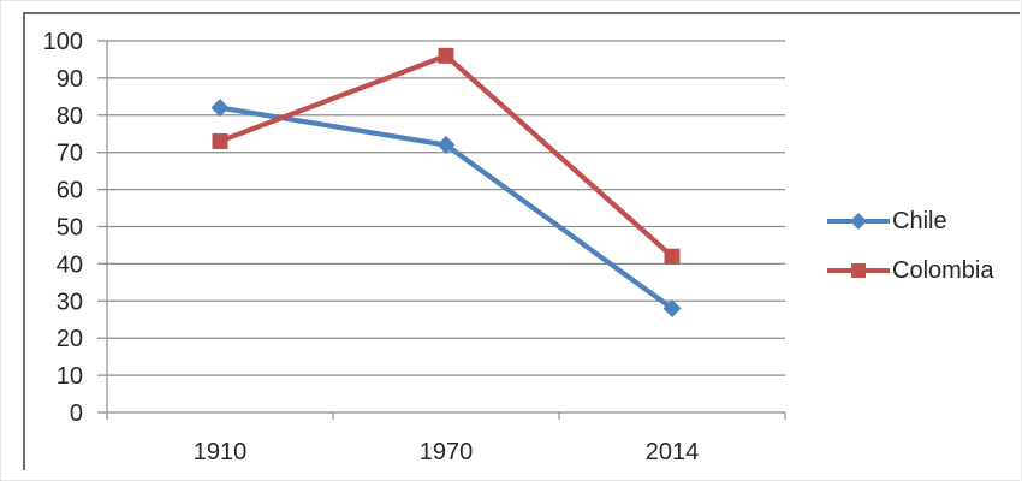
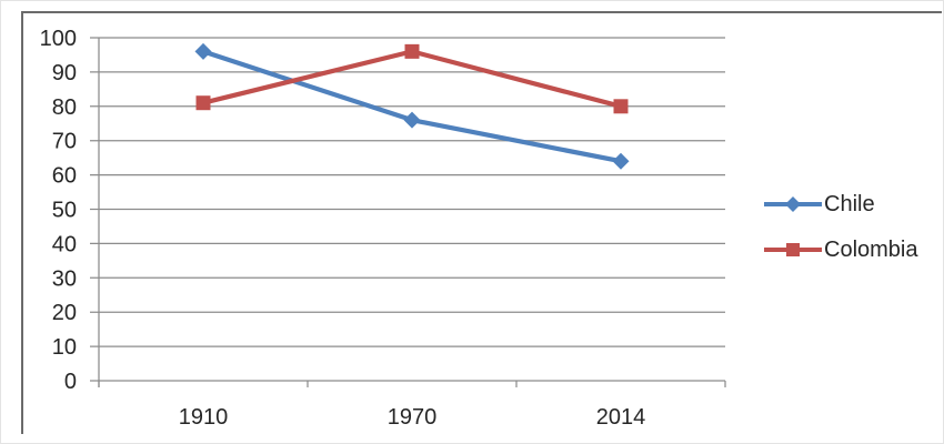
Chile/1910: 82 -> 96
Colombia/1910: 73 -> 81
Chile/1970: 72 -> 76
Chile/2014: 28 -> 64
Colombia/2014: 42 -> 80
